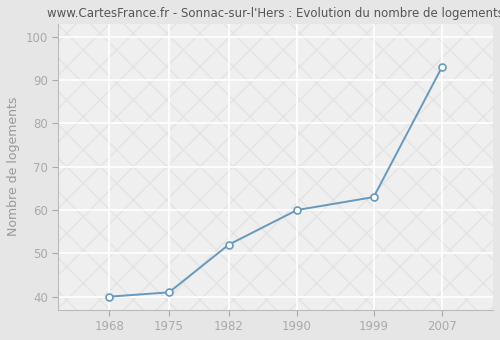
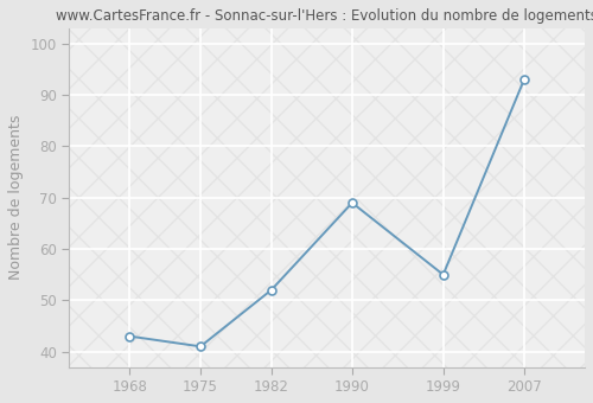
1968: 40 -> 43
1990: 60 -> 69
1999: 63 -> 55
